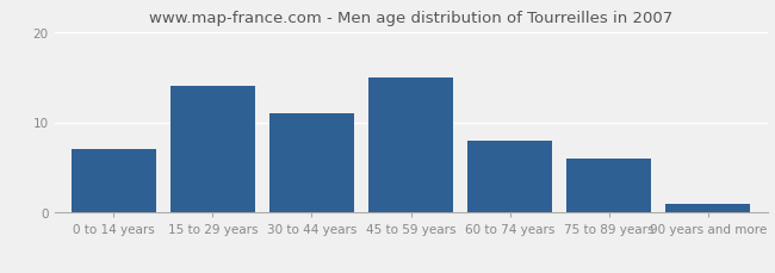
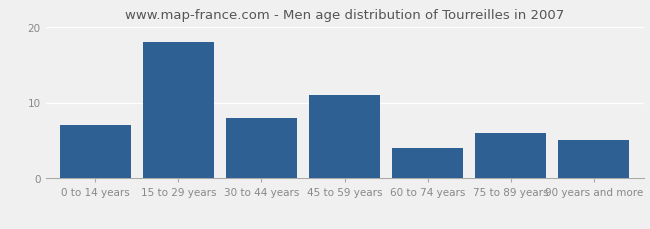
15 to 29 years: 14 -> 18
30 to 44 years: 11 -> 8
45 to 59 years: 15 -> 11
60 to 74 years: 8 -> 4
90 years and more: 1 -> 5
